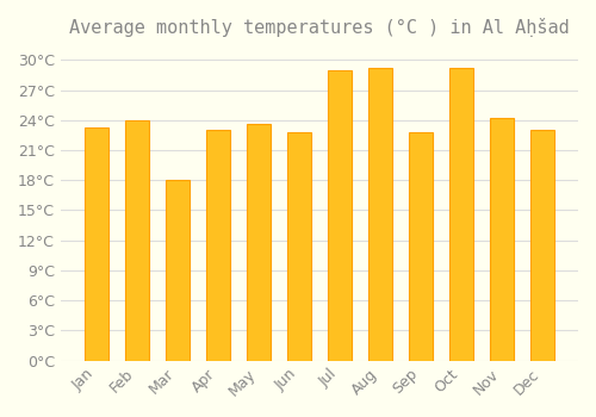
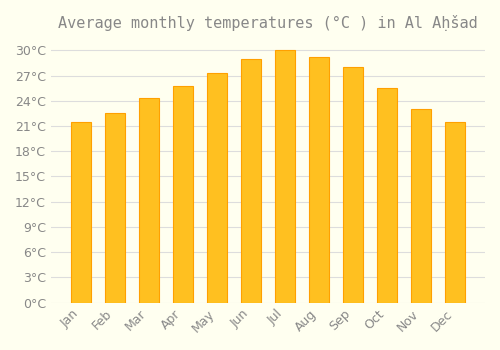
Jan: 23.2°C -> 21.5°C
Feb: 24.0°C -> 22.5°C
Mar: 18.0°C -> 24.3°C
Apr: 23.0°C -> 25.8°C
May: 23.6°C -> 27.3°C
Jun: 22.8°C -> 29.0°C
Jul: 29.0°C -> 30.0°C
Sep: 22.8°C -> 28.0°C
Oct: 29.2°C -> 25.5°C
Nov: 24.2°C -> 23.0°C
Dec: 23.0°C -> 21.5°C
